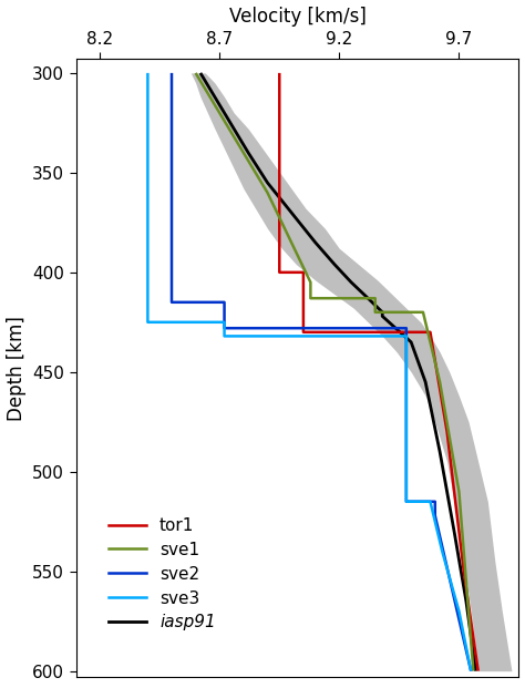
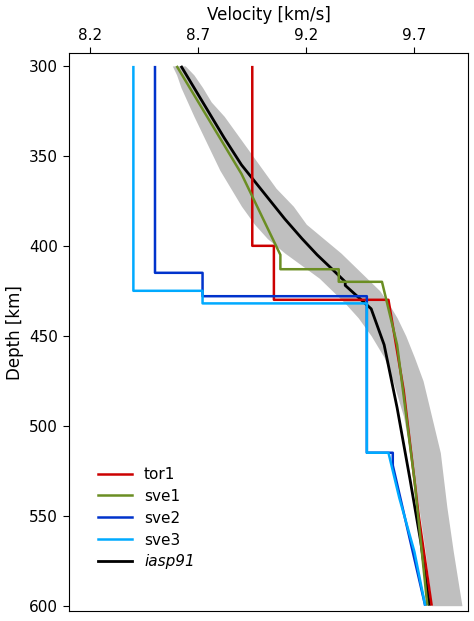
sve1/9.7: 510 -> 530
